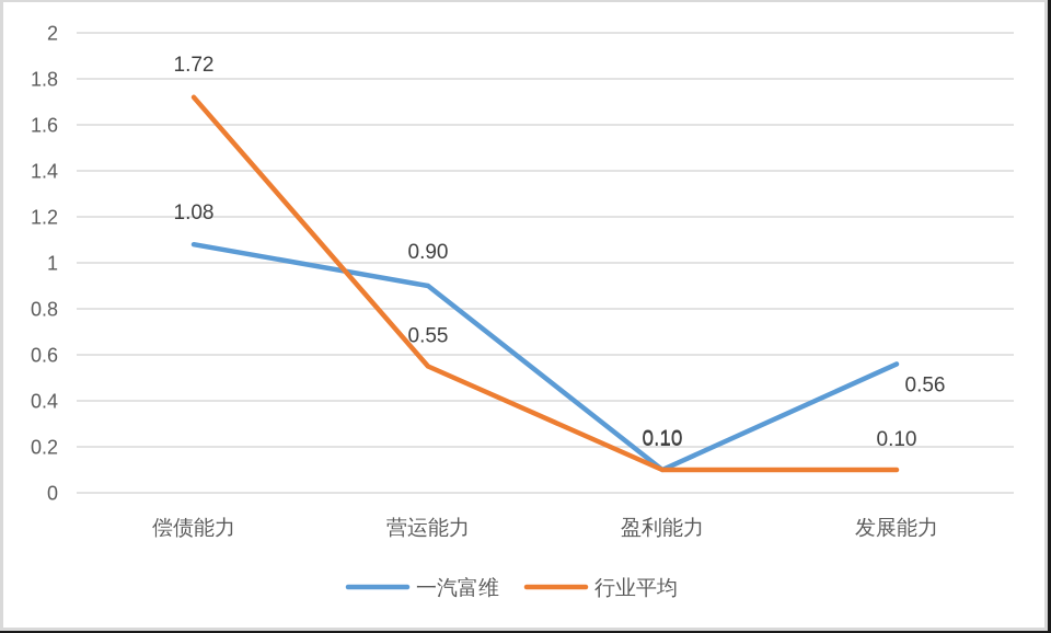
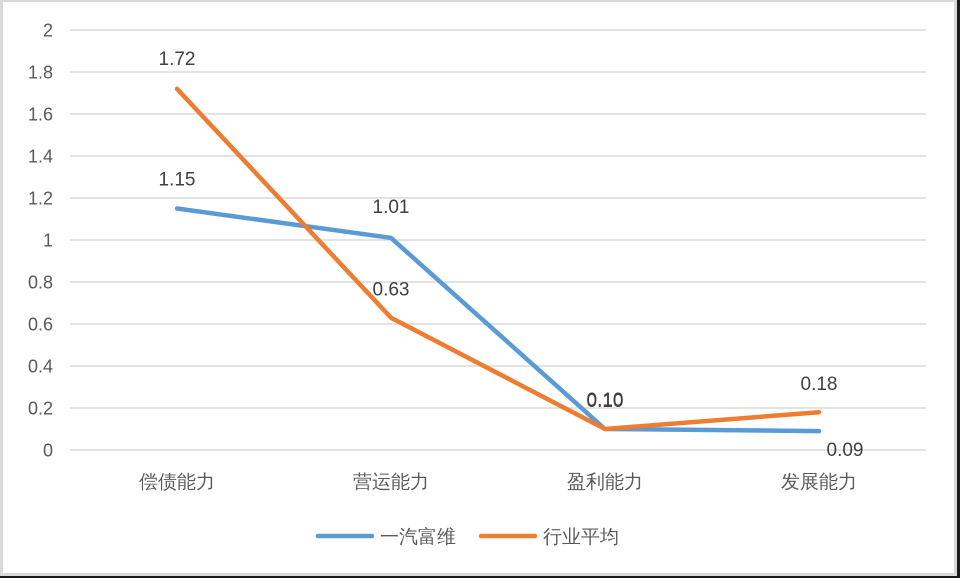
一汽富维/偿债能力: 1.08 -> 1.15
一汽富维/营运能力: 0.90 -> 1.01
行业平均/营运能力: 0.55 -> 0.63
一汽富维/发展能力: 0.56 -> 0.09
行业平均/发展能力: 0.10 -> 0.18
